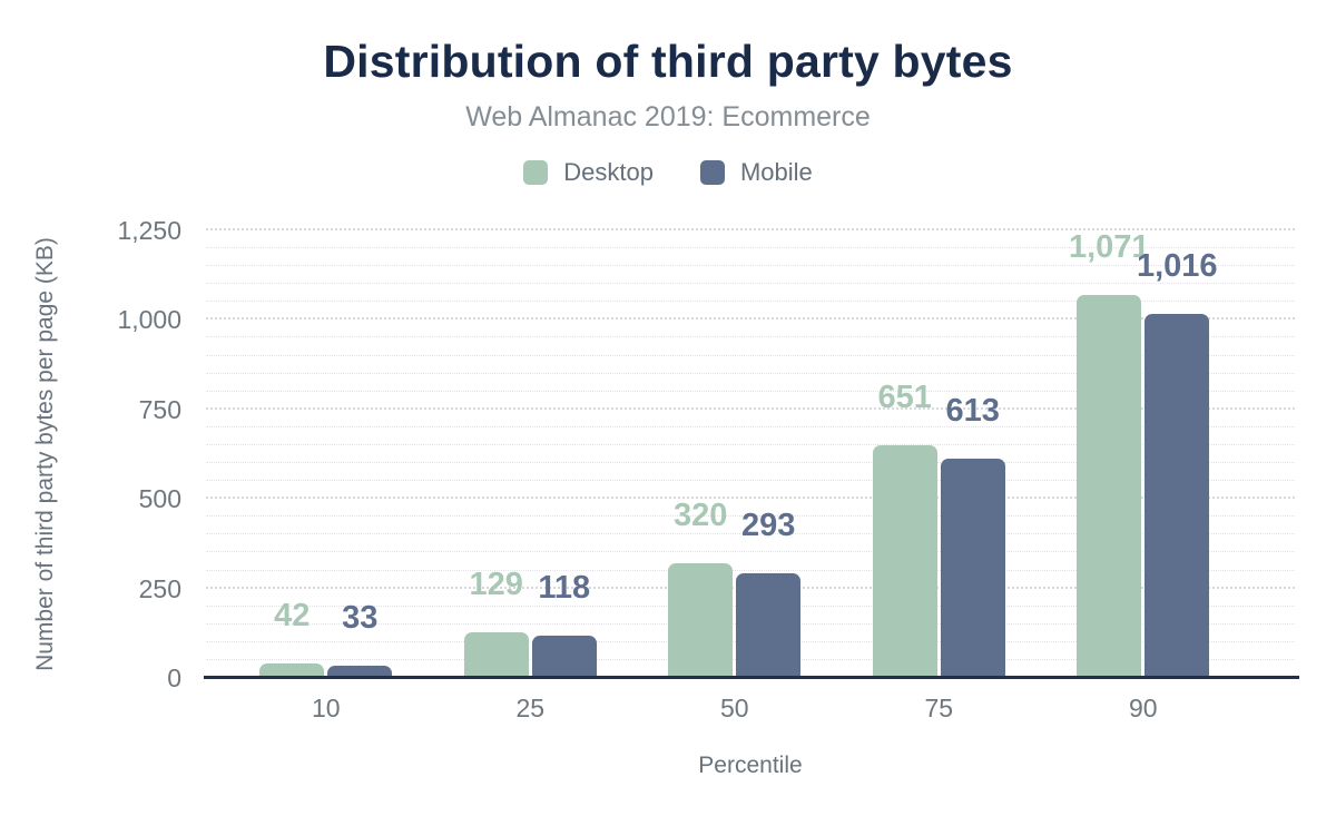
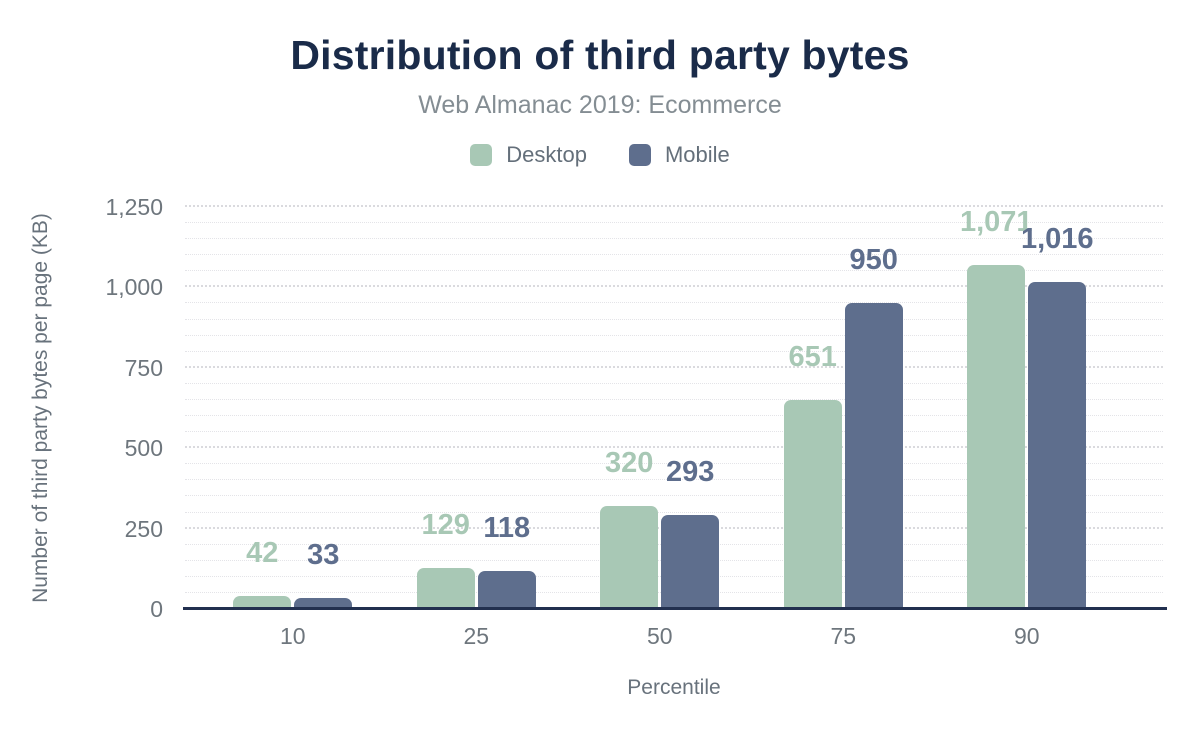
Mobile/75: 613 -> 950
